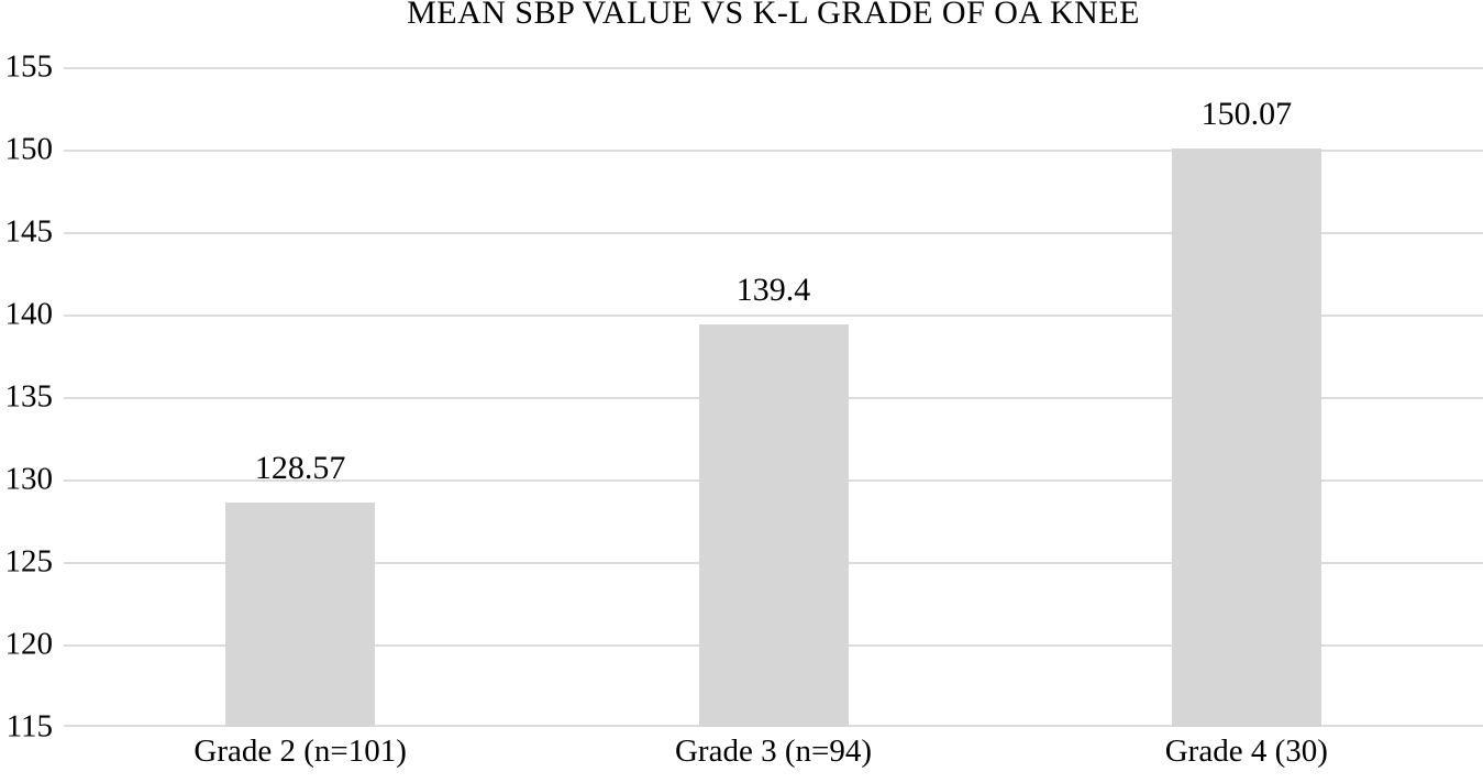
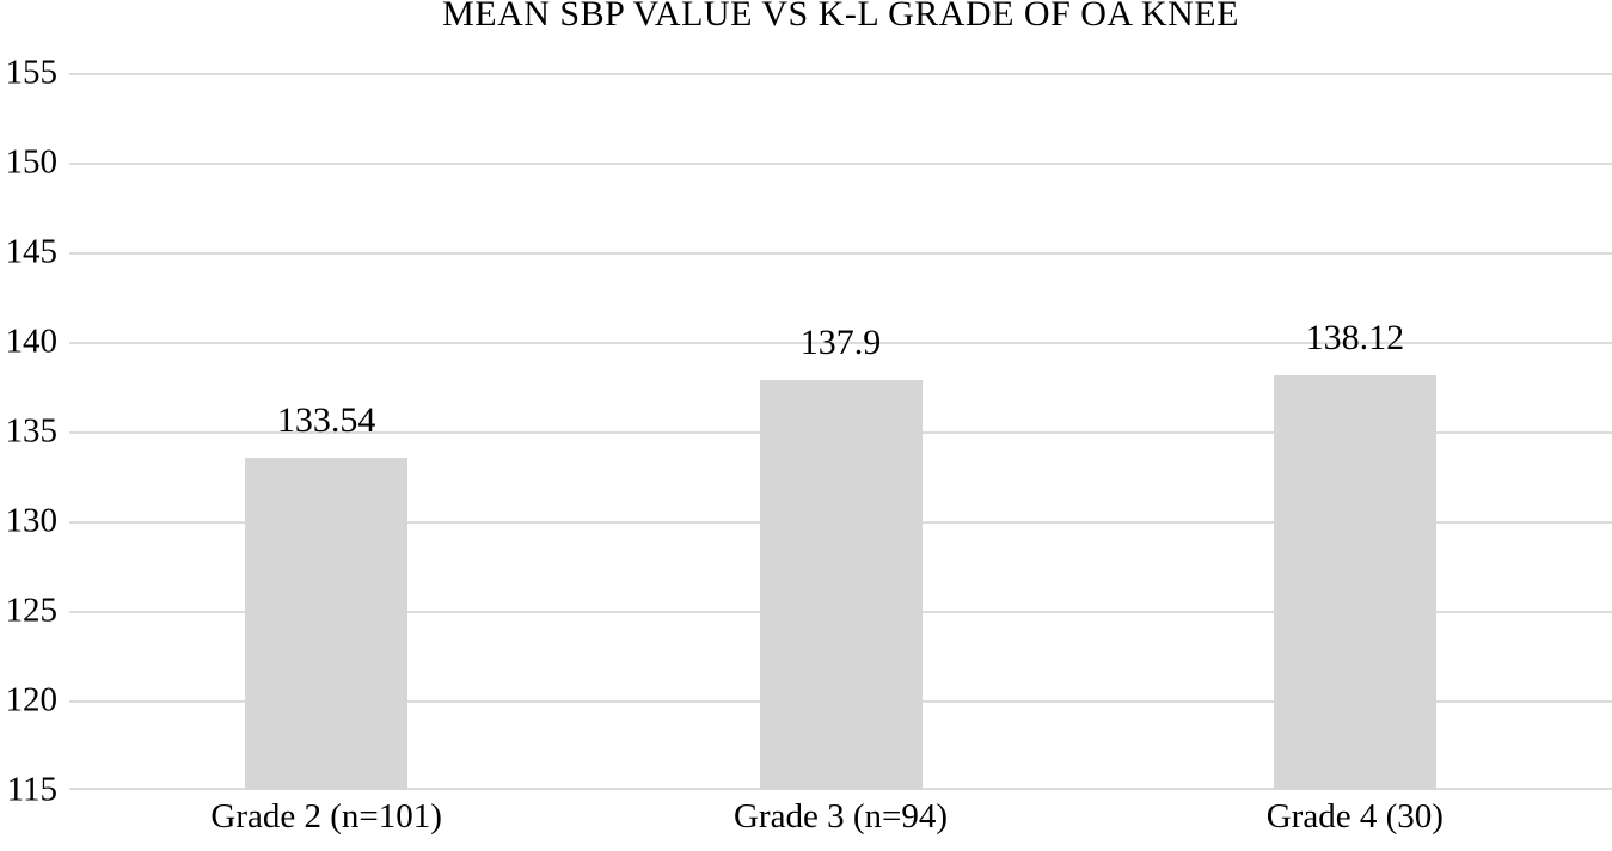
Grade 2 (n=101): 128.57 -> 133.54
Grade 3 (n=94): 139.4 -> 137.9
Grade 4 (30): 150.07 -> 138.12
